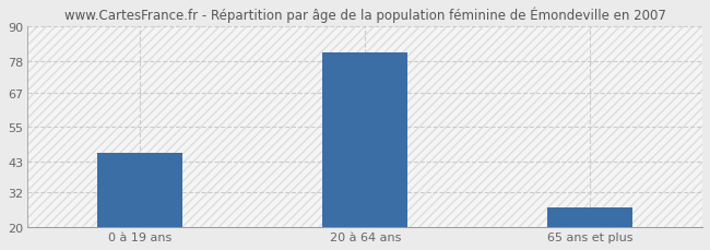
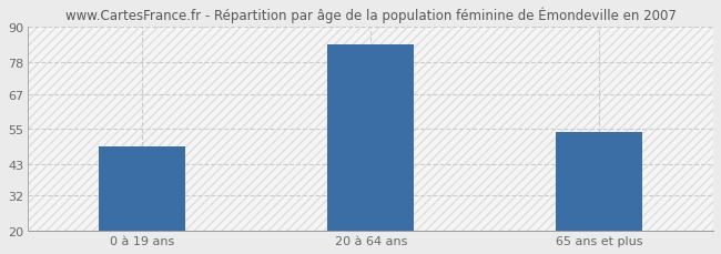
0 à 19 ans: 46 -> 49
20 à 64 ans: 81 -> 84
65 ans et plus: 27 -> 54
